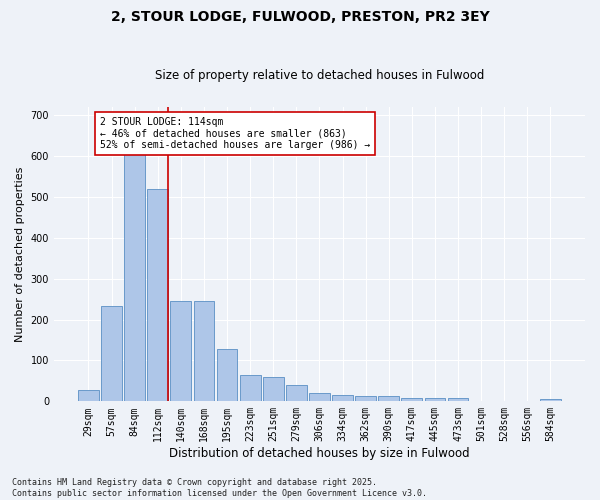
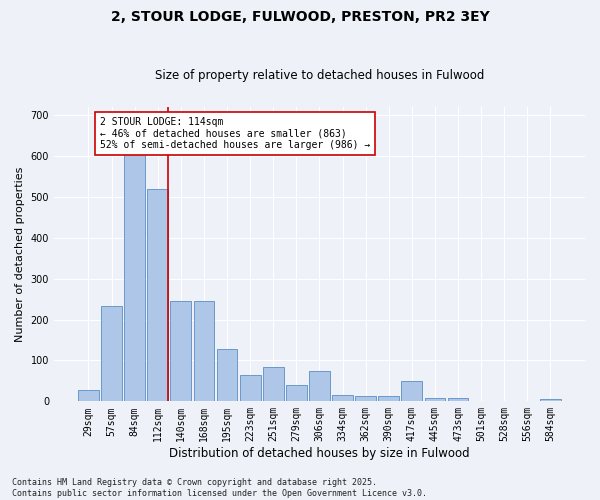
251sqm: 60 -> 85
306sqm: 20 -> 75
417sqm: 8 -> 50
